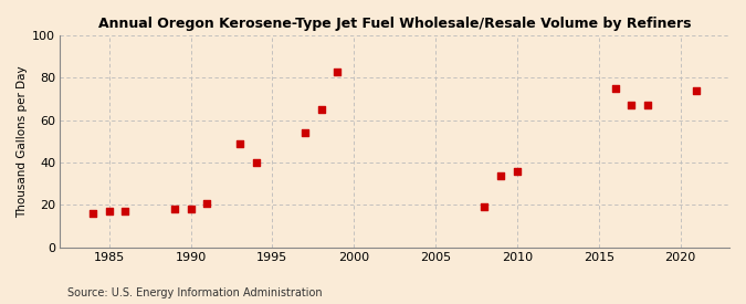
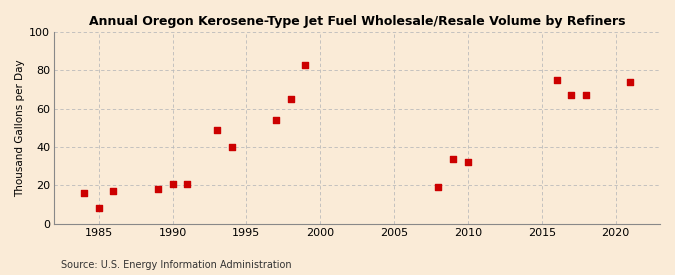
1985: 17 -> 8
1990: 18 -> 21
2010: 36 -> 32
